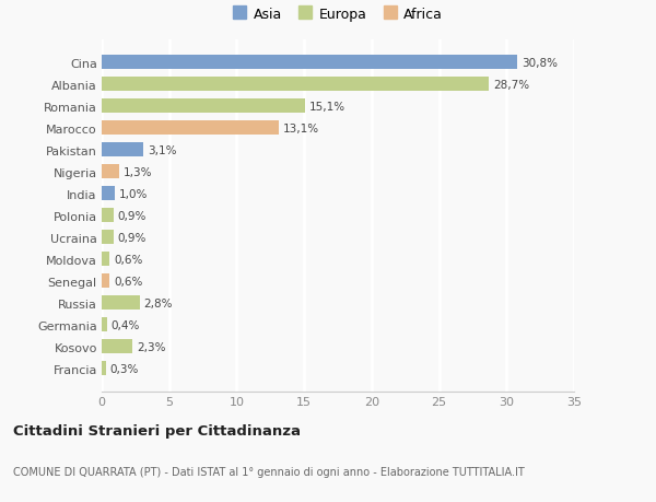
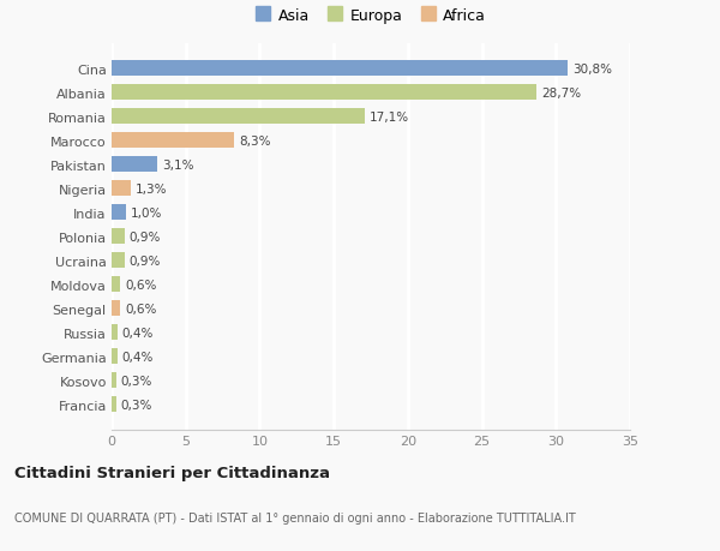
Romania: 15,1% -> 17,1%
Marocco: 13,1% -> 8,3%
Russia: 2,8% -> 0,4%
Kosovo: 2,3% -> 0,3%
